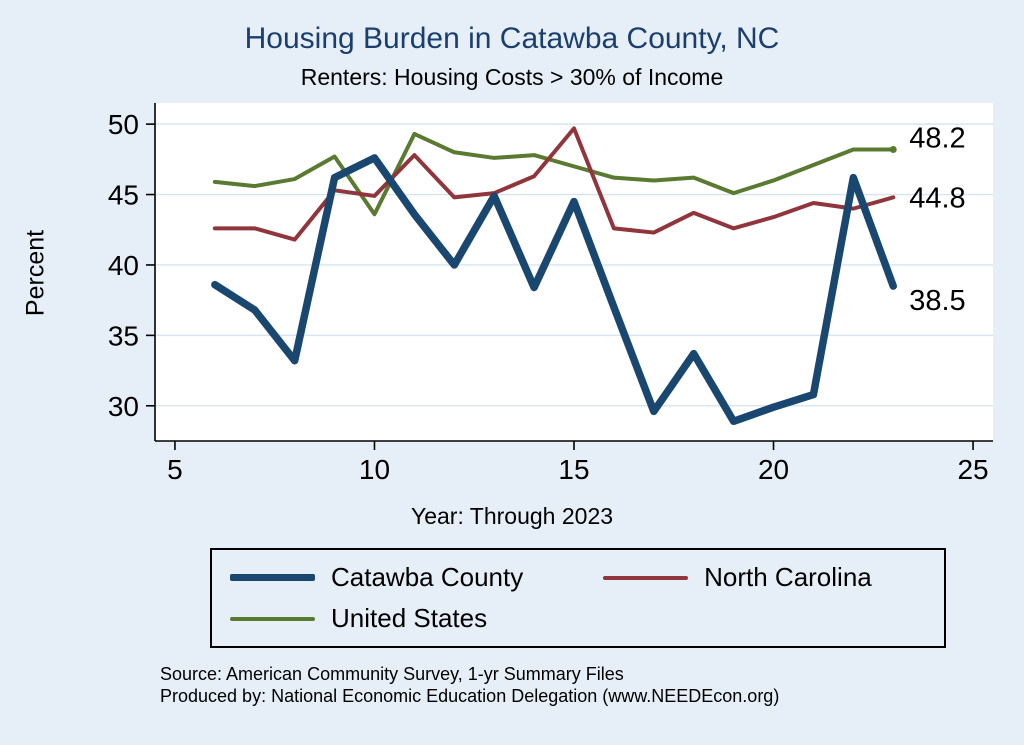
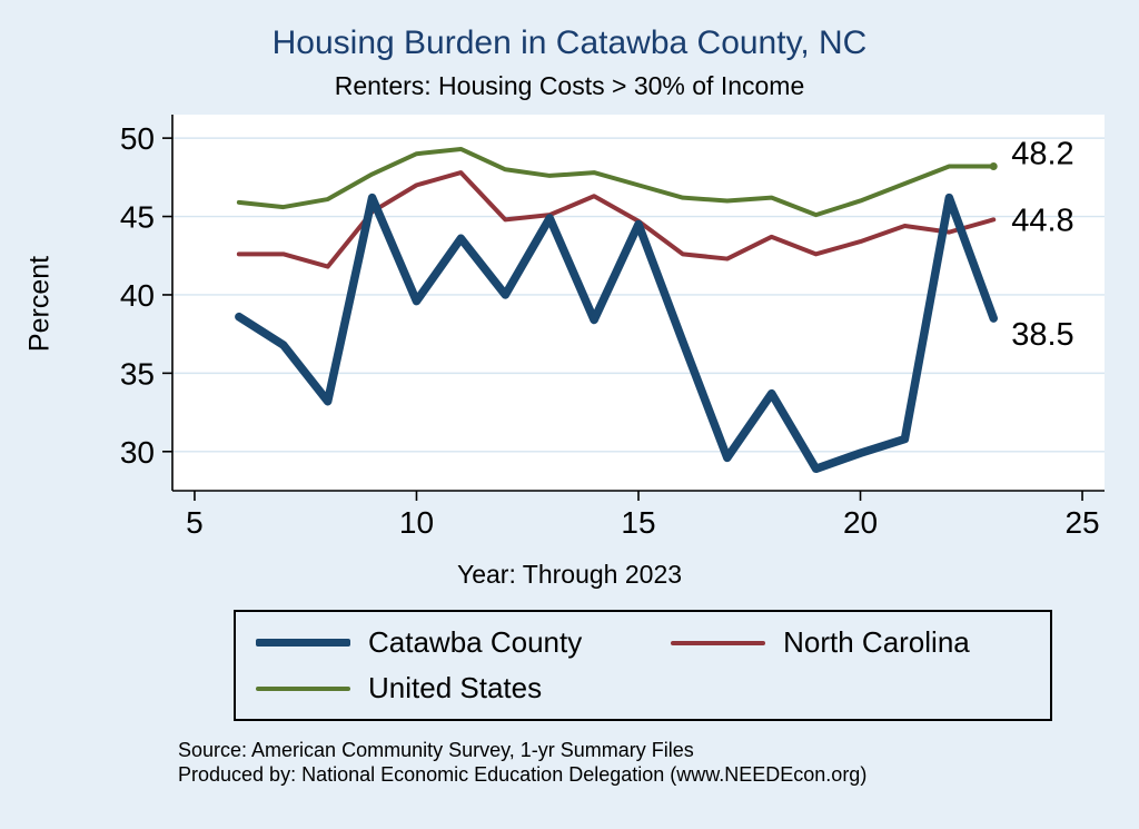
Catawba County/10: 47.6 -> 39.6
North Carolina/10: 44.9 -> 47.0
United States/10: 43.6 -> 49.0
North Carolina/15: 49.7 -> 44.7
